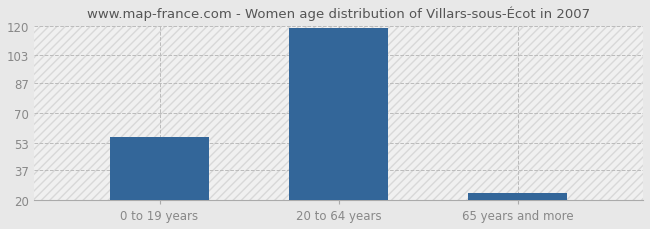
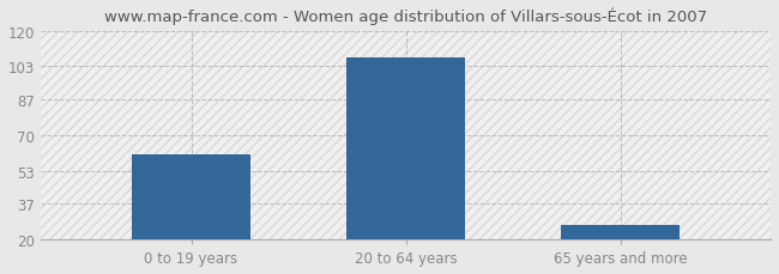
0 to 19 years: 56 -> 61
20 to 64 years: 119 -> 107
65 years and more: 24 -> 27
